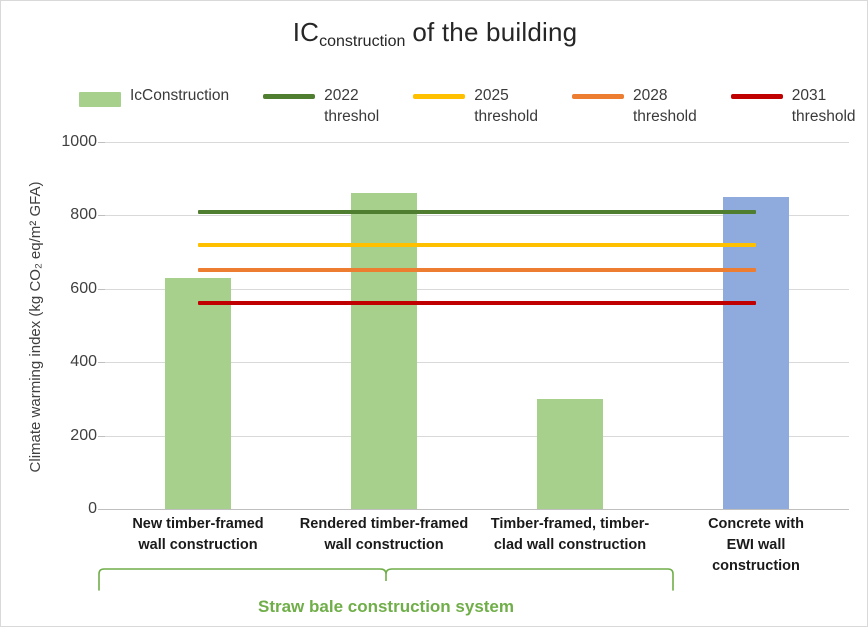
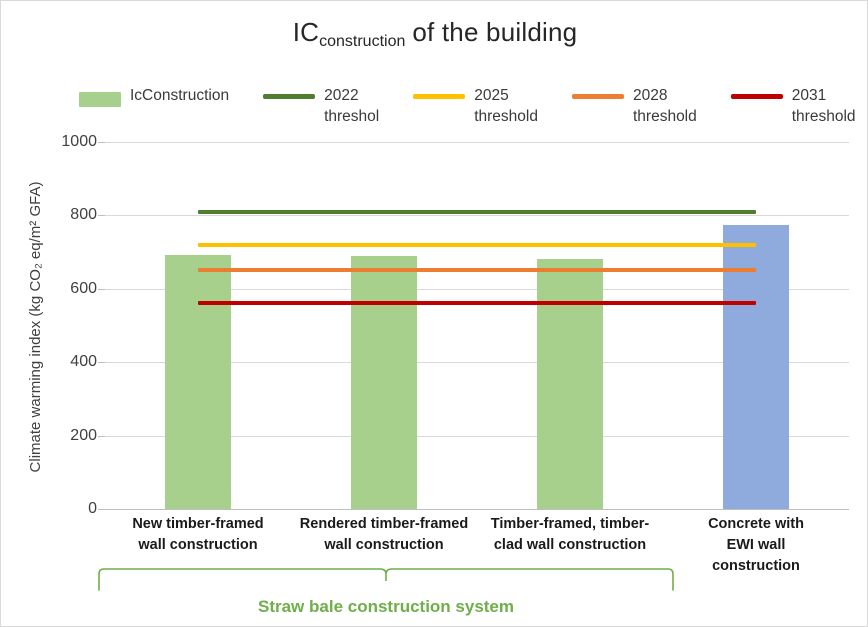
New timber-framed wall construction: 630 -> 690
Rendered timber-framed wall construction: 860 -> 690
Timber-framed, timber-clad wall construction: 300 -> 680
Concrete with EWI wall construction: 850 -> 780
